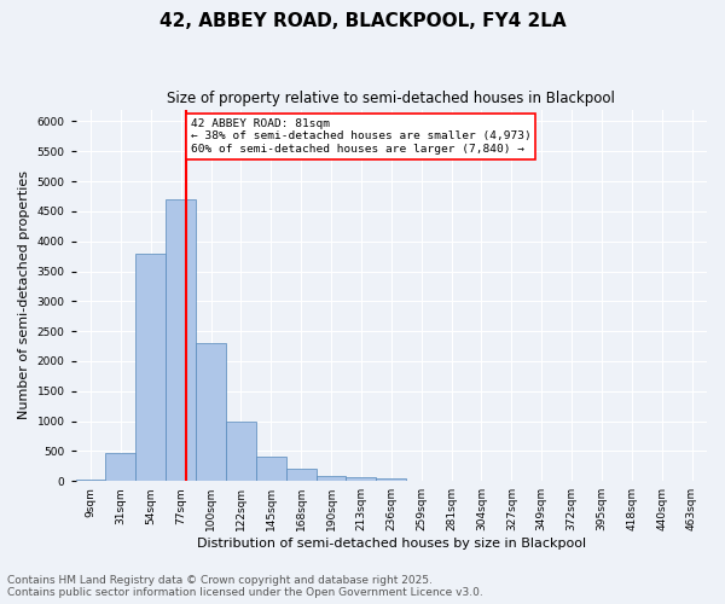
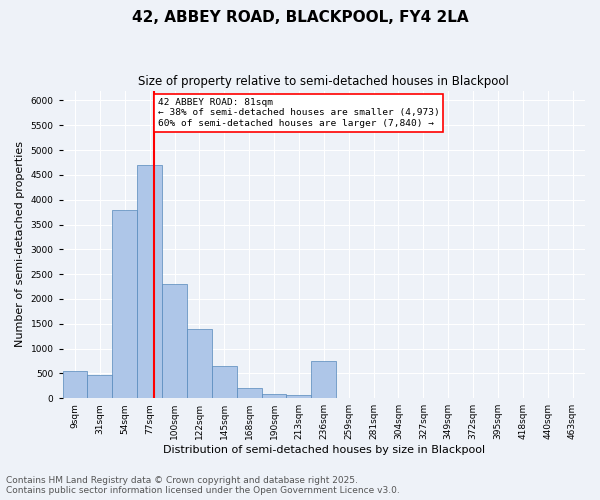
9sqm: 30 -> 550
122sqm: 1000 -> 1400
145sqm: 400 -> 650
236sqm: 50 -> 750
